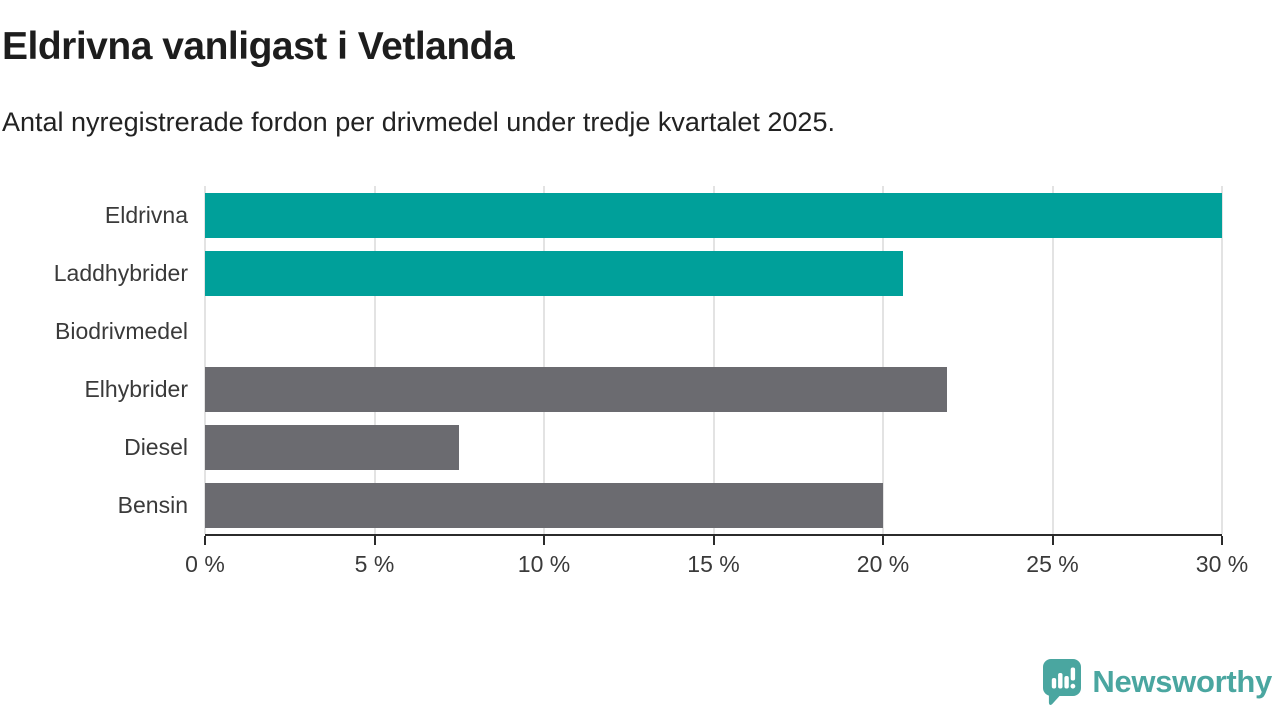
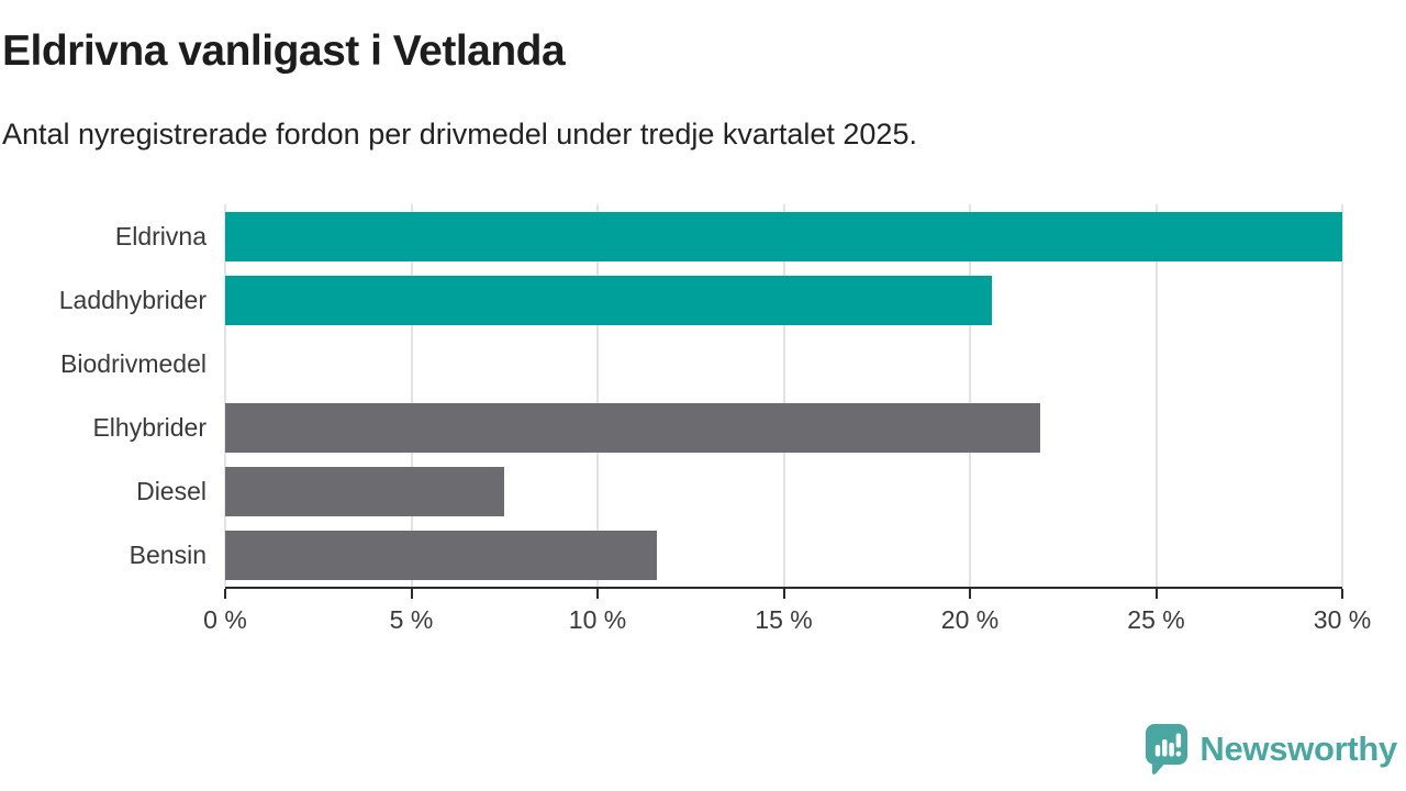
Bensin: 20.0% -> 11.6%
